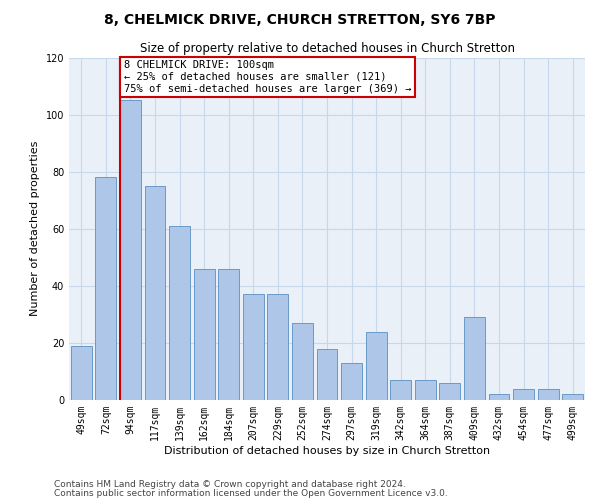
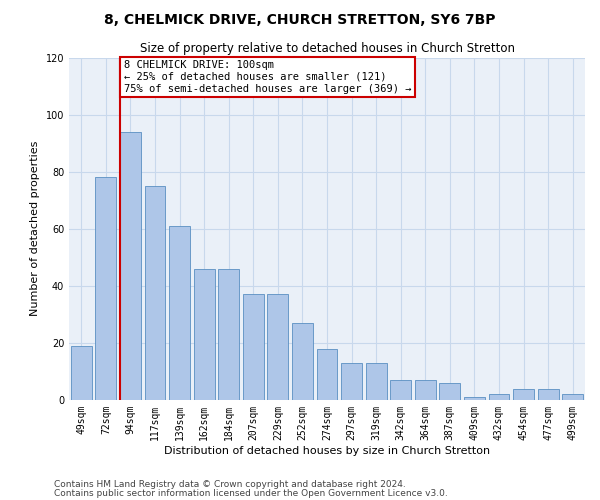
94sqm: 105 -> 94
319sqm: 24 -> 13
409sqm: 29 -> 1
